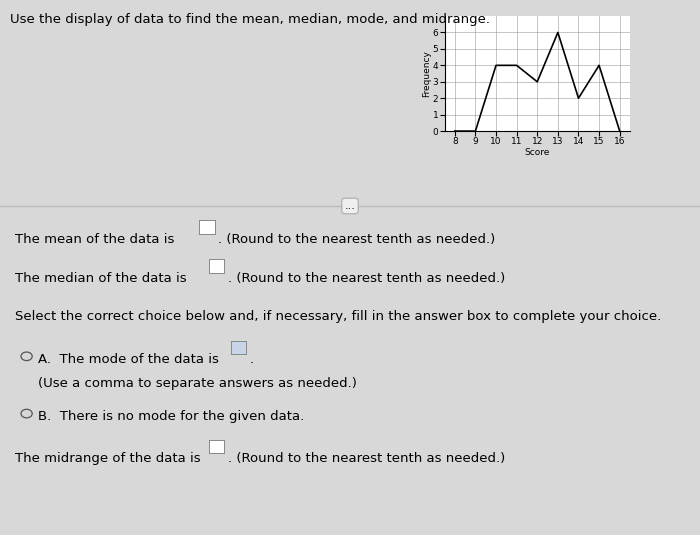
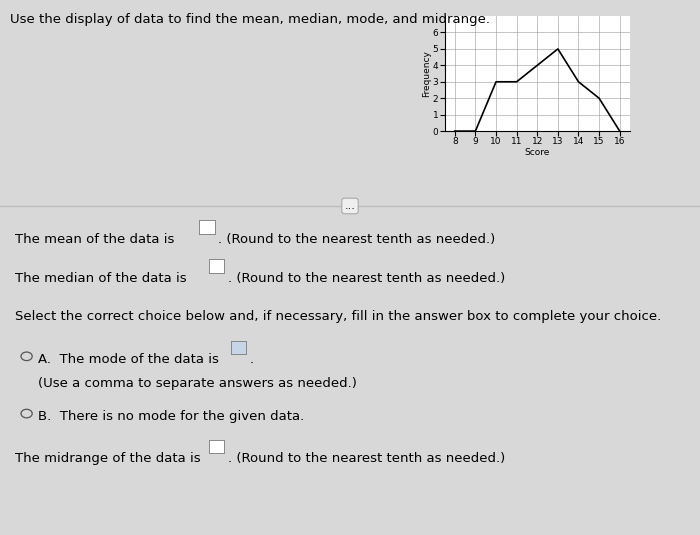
10: 4 -> 3
11: 4 -> 3
12: 3 -> 4
13: 6 -> 5
14: 2 -> 3
15: 4 -> 2
